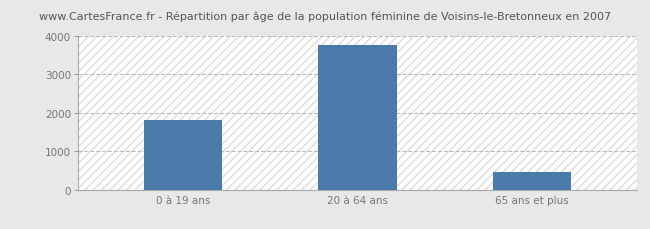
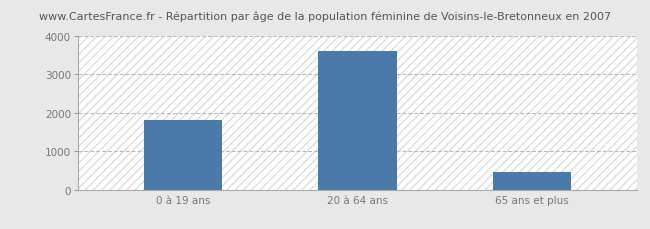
20 à 64 ans: 3760 -> 3600
